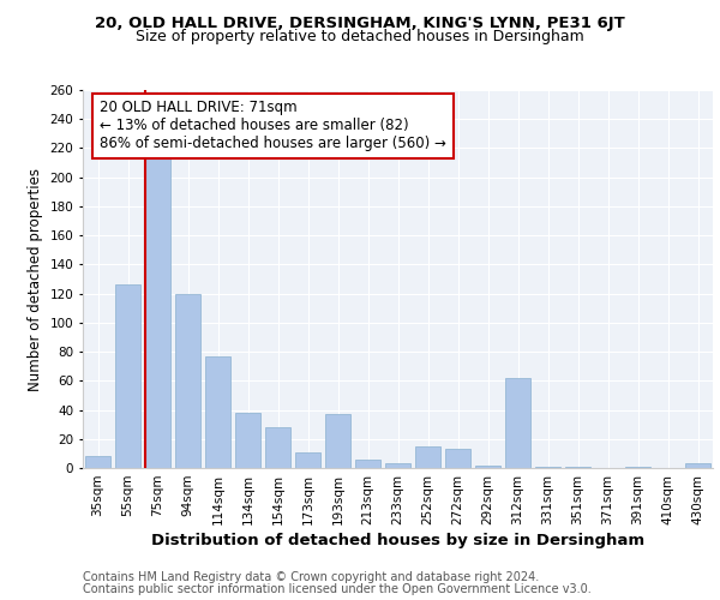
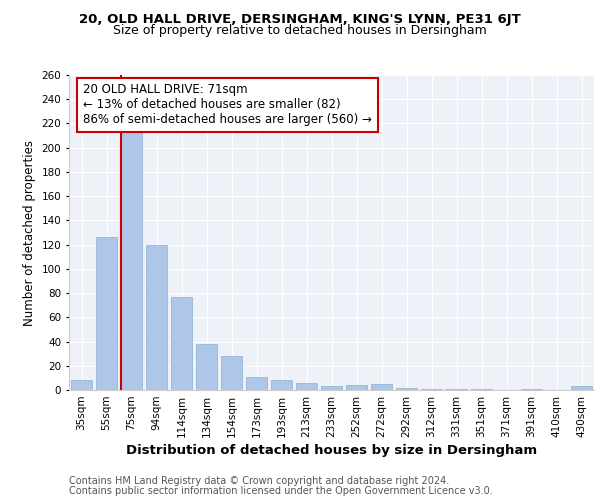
193sqm: 37 -> 8
252sqm: 15 -> 4
272sqm: 13 -> 5
312sqm: 62 -> 1
